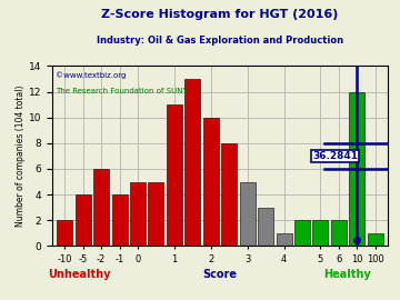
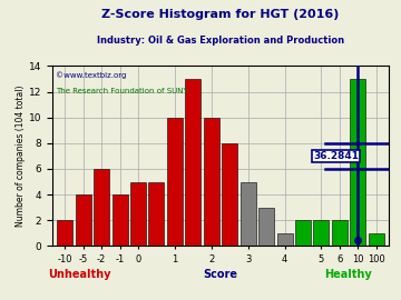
1: 11 -> 10
10: 12 -> 13
